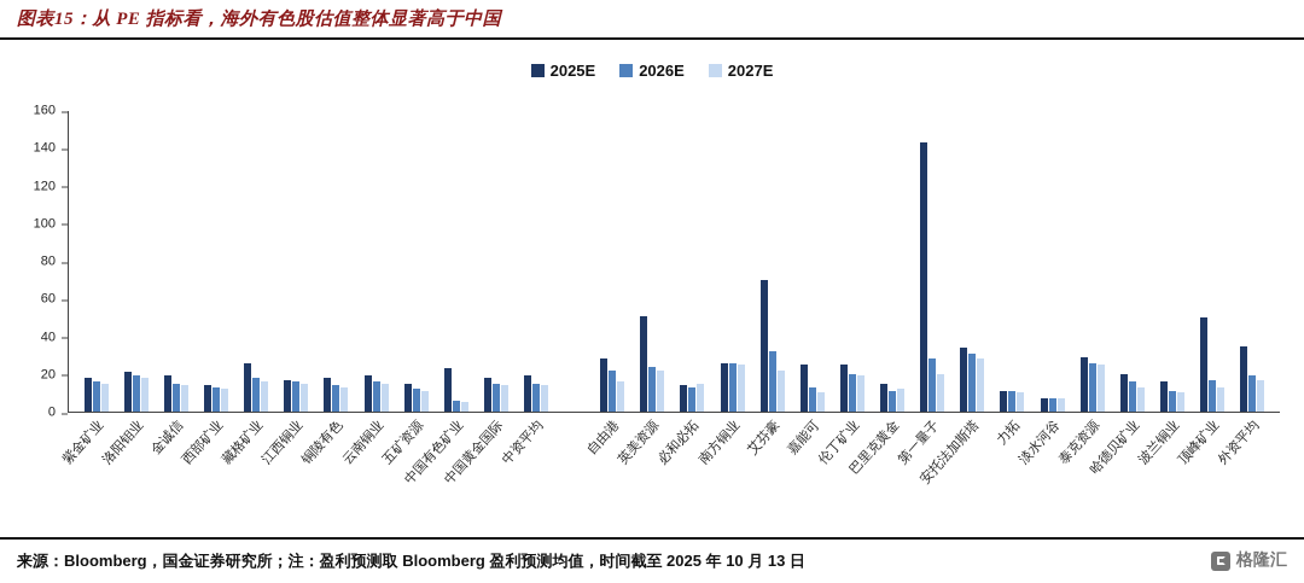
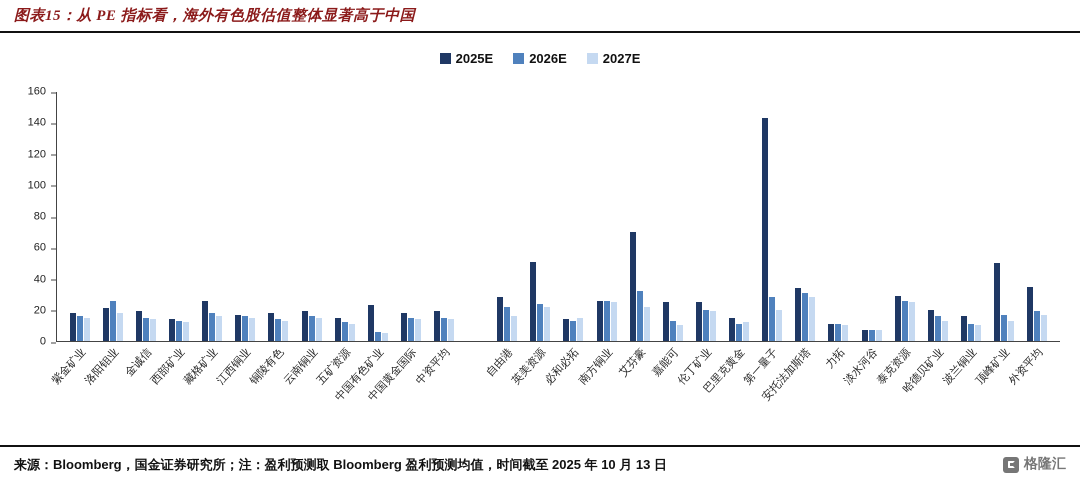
2026E/洛阳钼业: 19 -> 26
